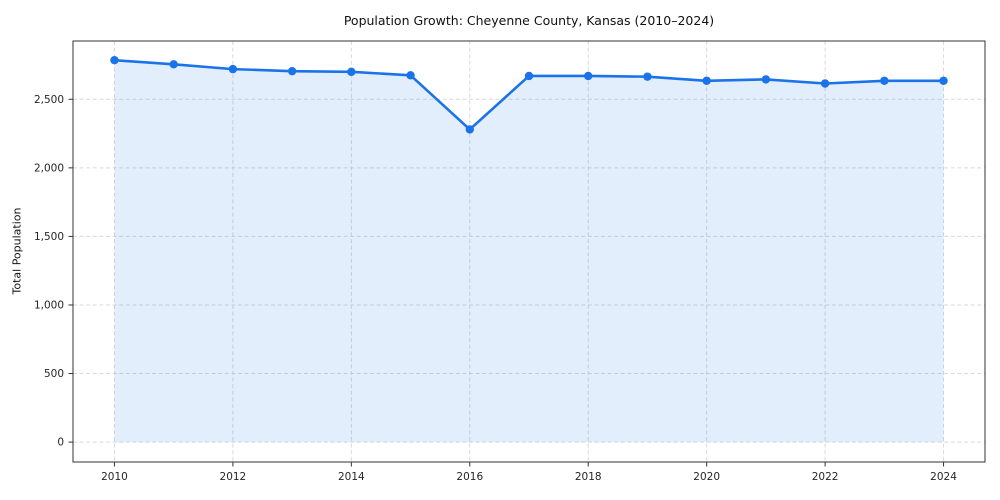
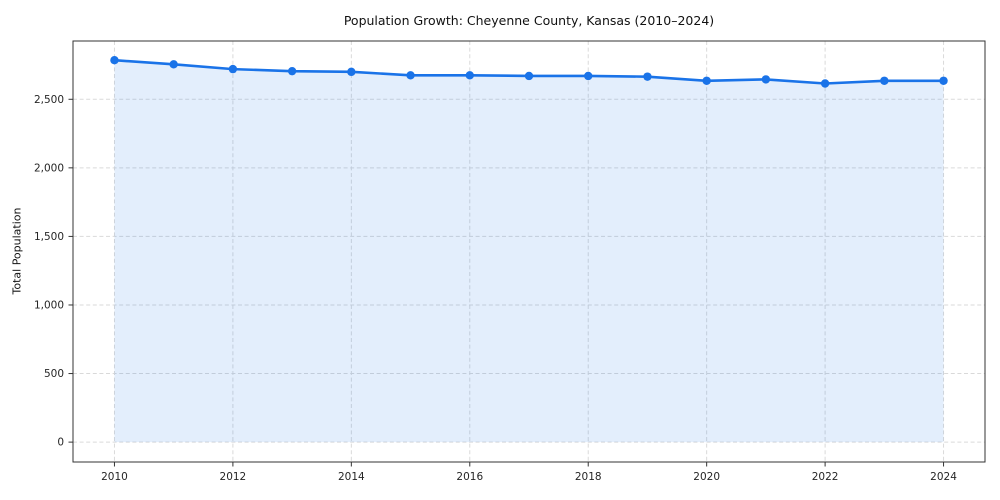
2016: 2280 -> 2680
